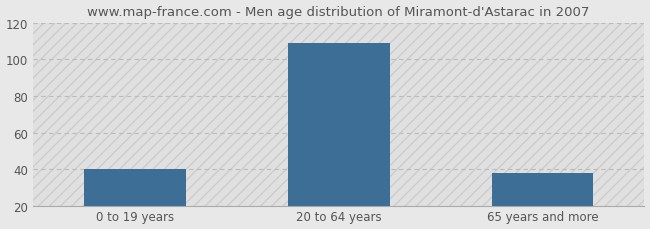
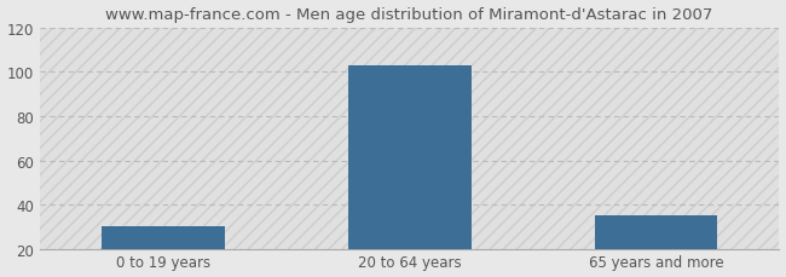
0 to 19 years: 40 -> 30
20 to 64 years: 109 -> 103
65 years and more: 38 -> 35
